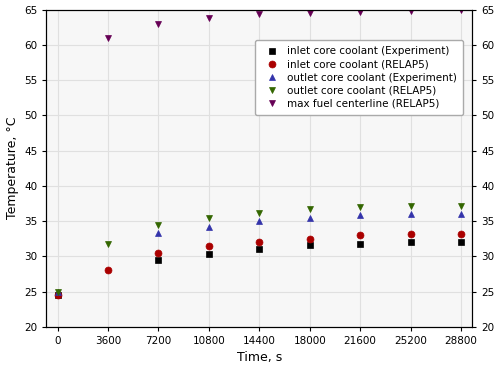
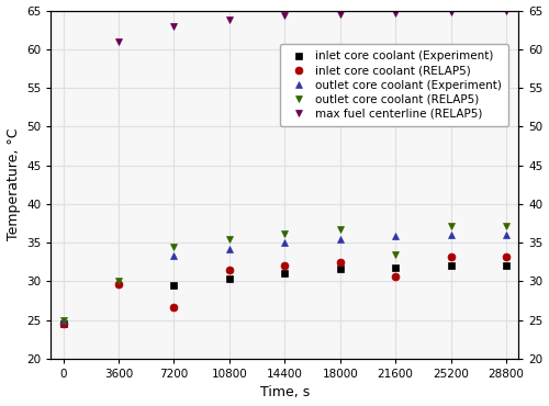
inlet core coolant (RELAP5)/3600: 28.0 -> 29.6
outlet core coolant (RELAP5)/3600: 31.7 -> 30.0
inlet core coolant (RELAP5)/7200: 30.5 -> 26.6
inlet core coolant (RELAP5)/21600: 33.0 -> 30.6
outlet core coolant (RELAP5)/21600: 37.0 -> 33.4
